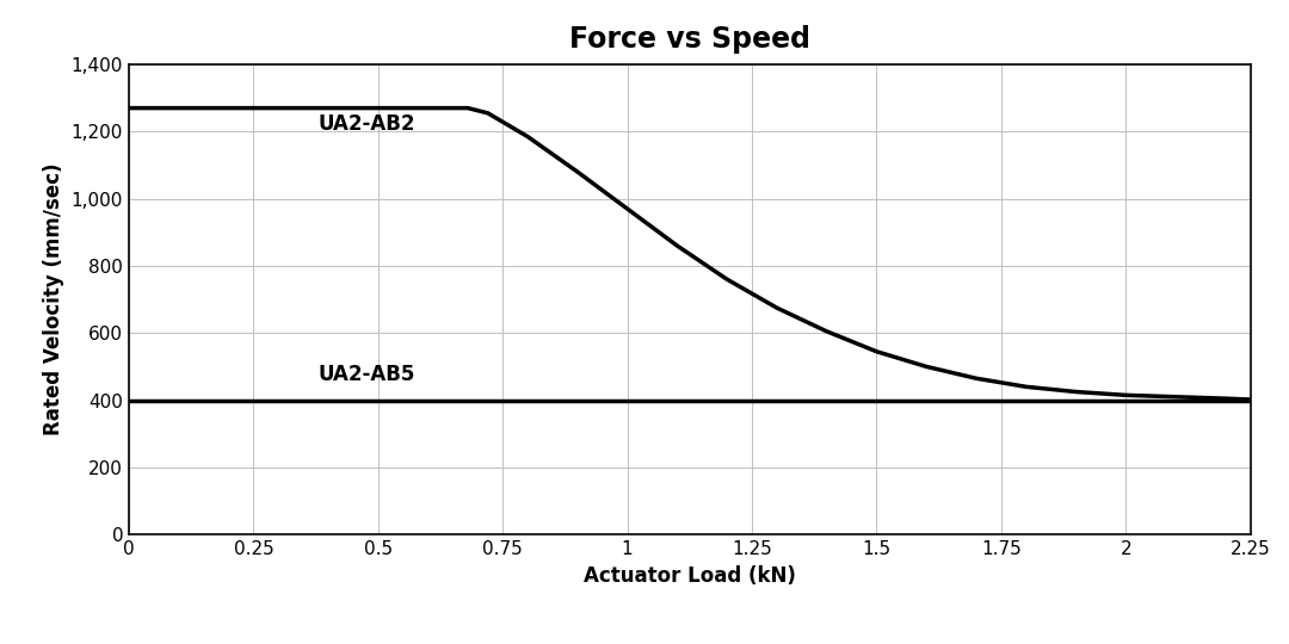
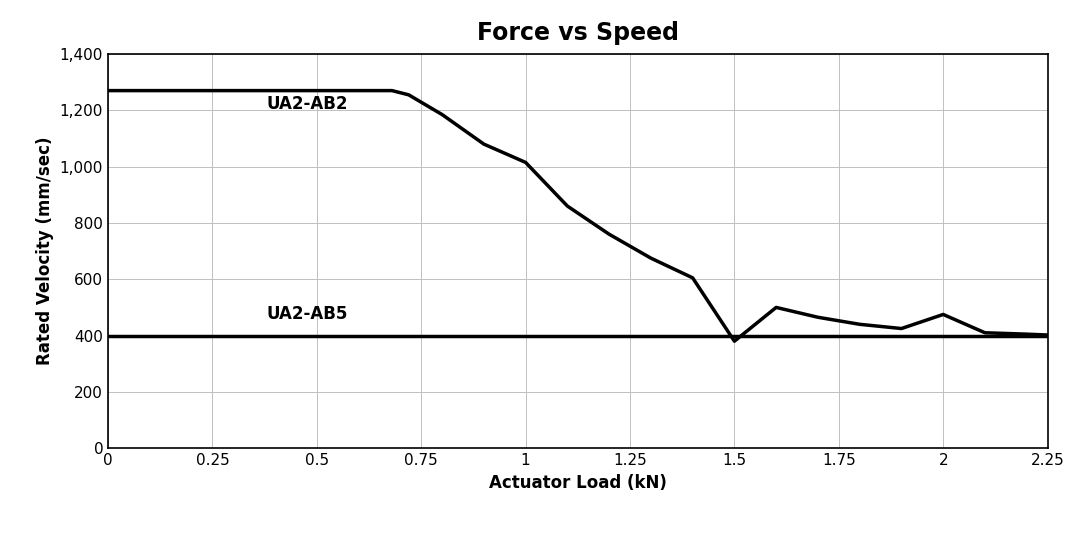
1: 970 -> 1,015
1.5: 545 -> 380
2: 415 -> 475
